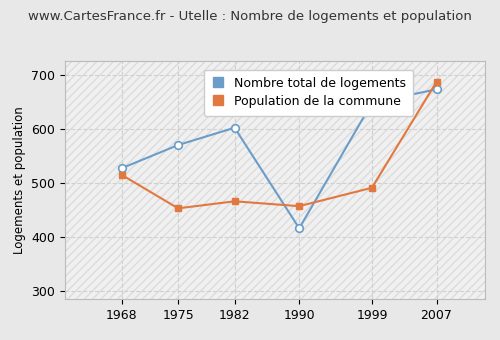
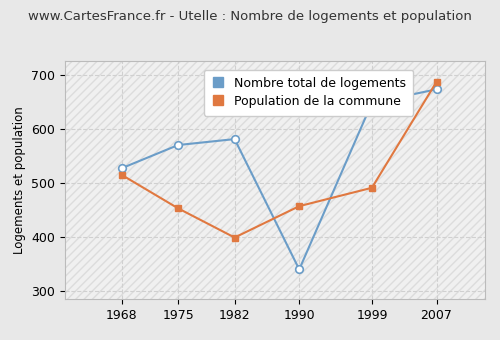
Nombre total de logements/1982: 602 -> 581
Population de la commune/1982: 466 -> 399
Nombre total de logements/1990: 416 -> 340
